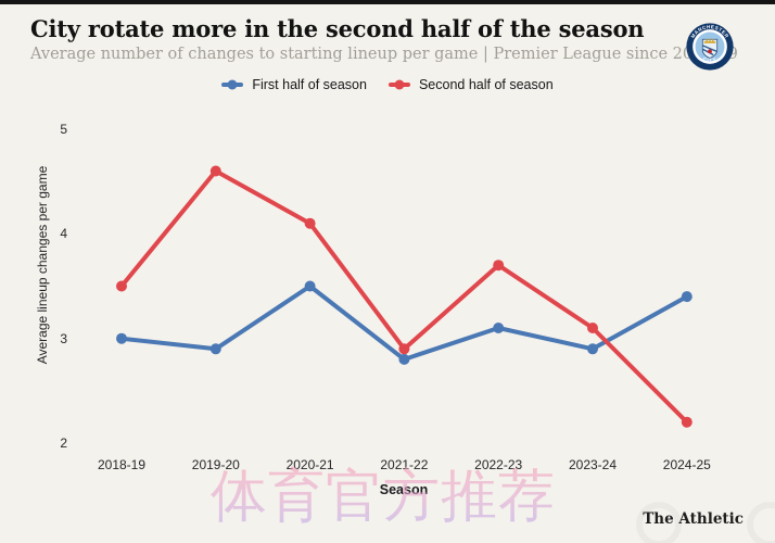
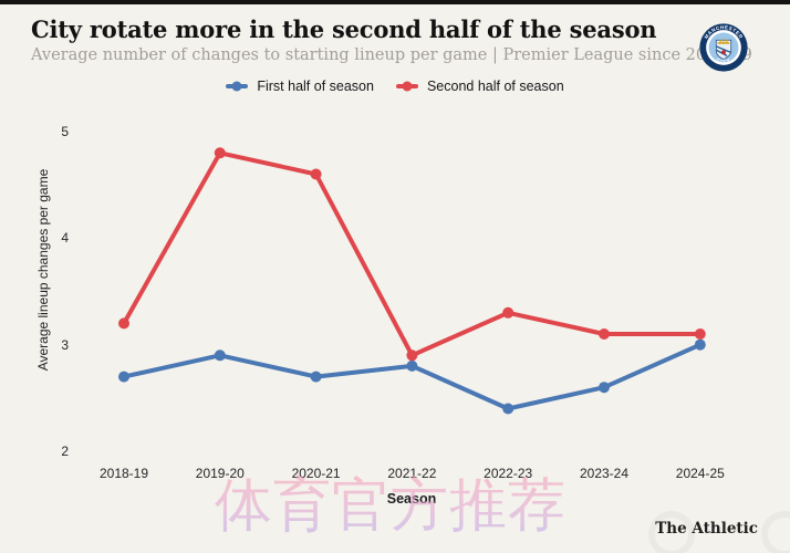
First half of season/2018-19: 3.0 -> 2.7
Second half of season/2018-19: 3.5 -> 3.2
Second half of season/2019-20: 4.6 -> 4.8
First half of season/2020-21: 3.5 -> 2.7
Second half of season/2020-21: 4.1 -> 4.6
First half of season/2022-23: 3.1 -> 2.4
Second half of season/2022-23: 3.7 -> 3.3
First half of season/2023-24: 2.9 -> 2.6
First half of season/2024-25: 3.4 -> 3.0
Second half of season/2024-25: 2.2 -> 3.1
